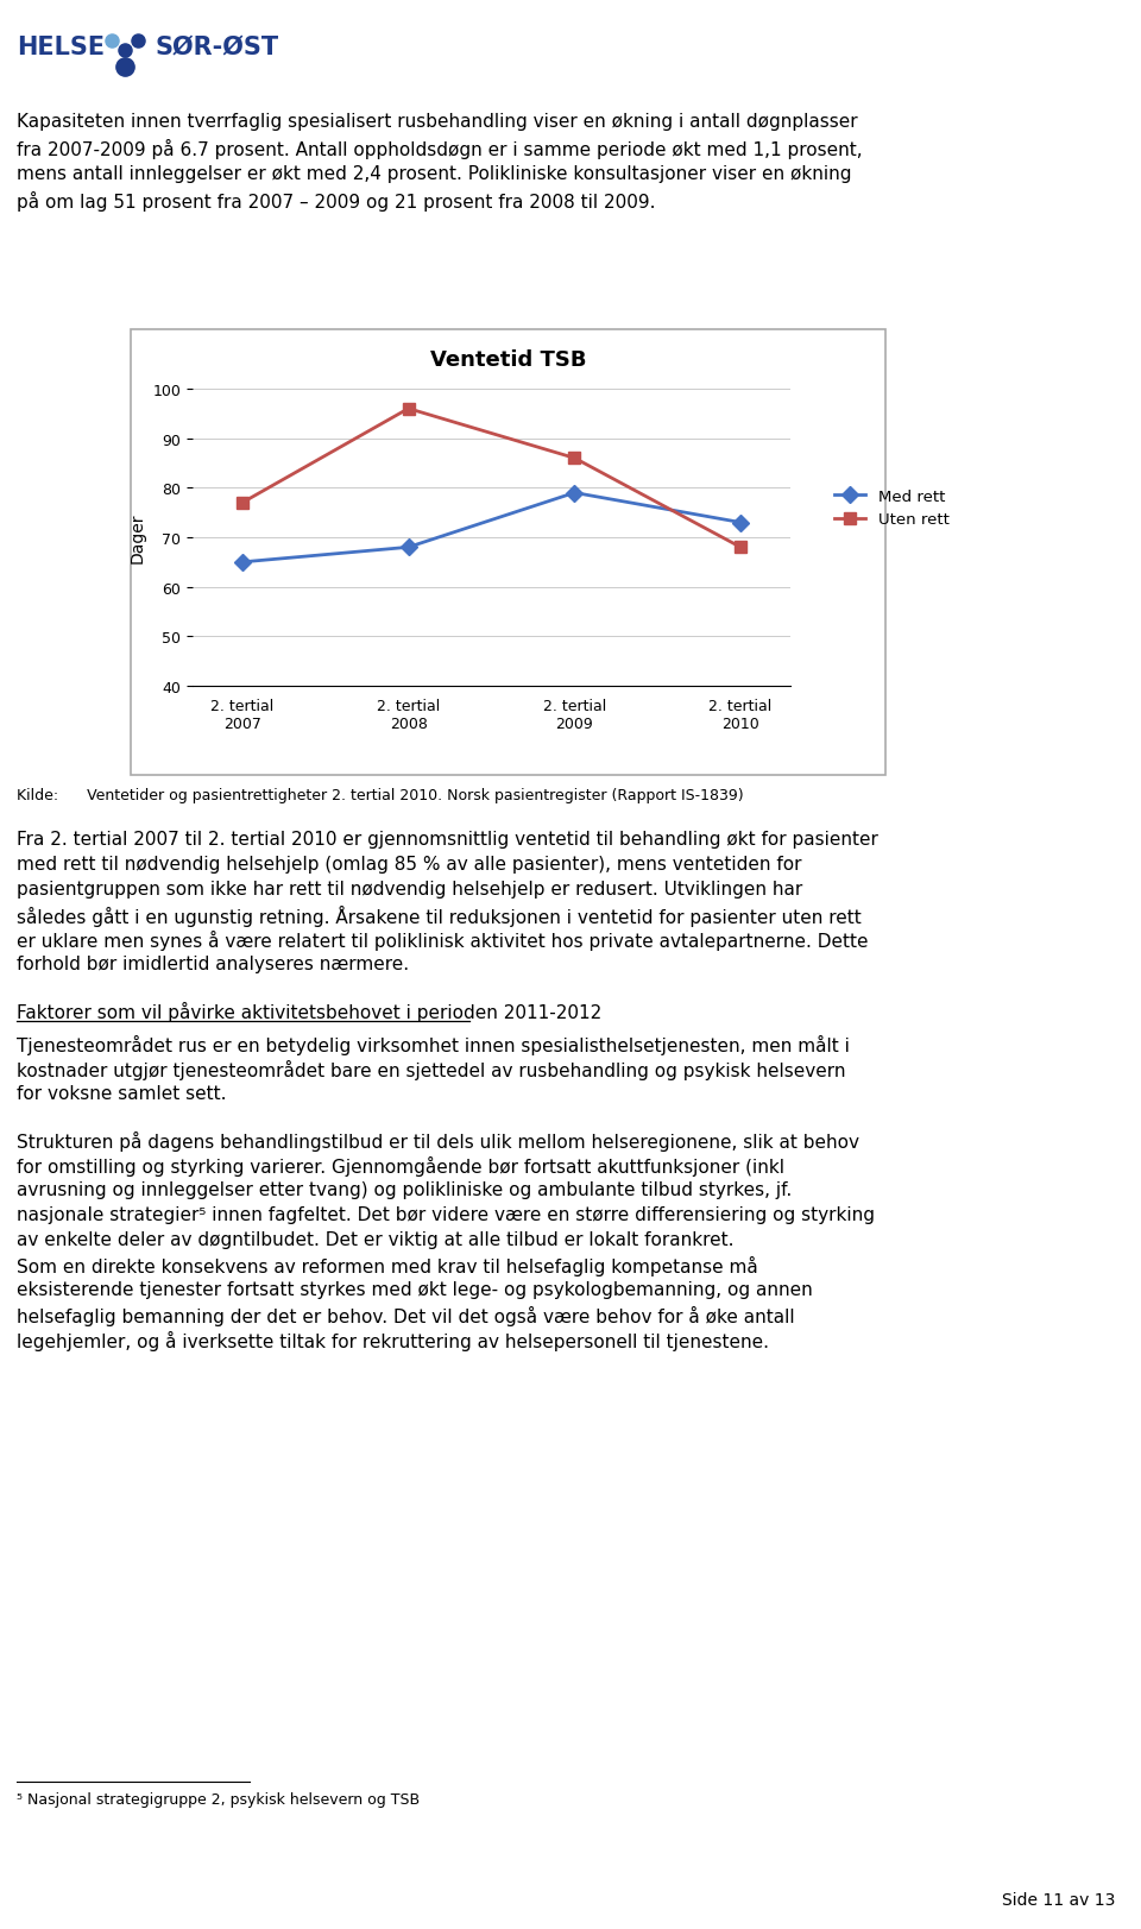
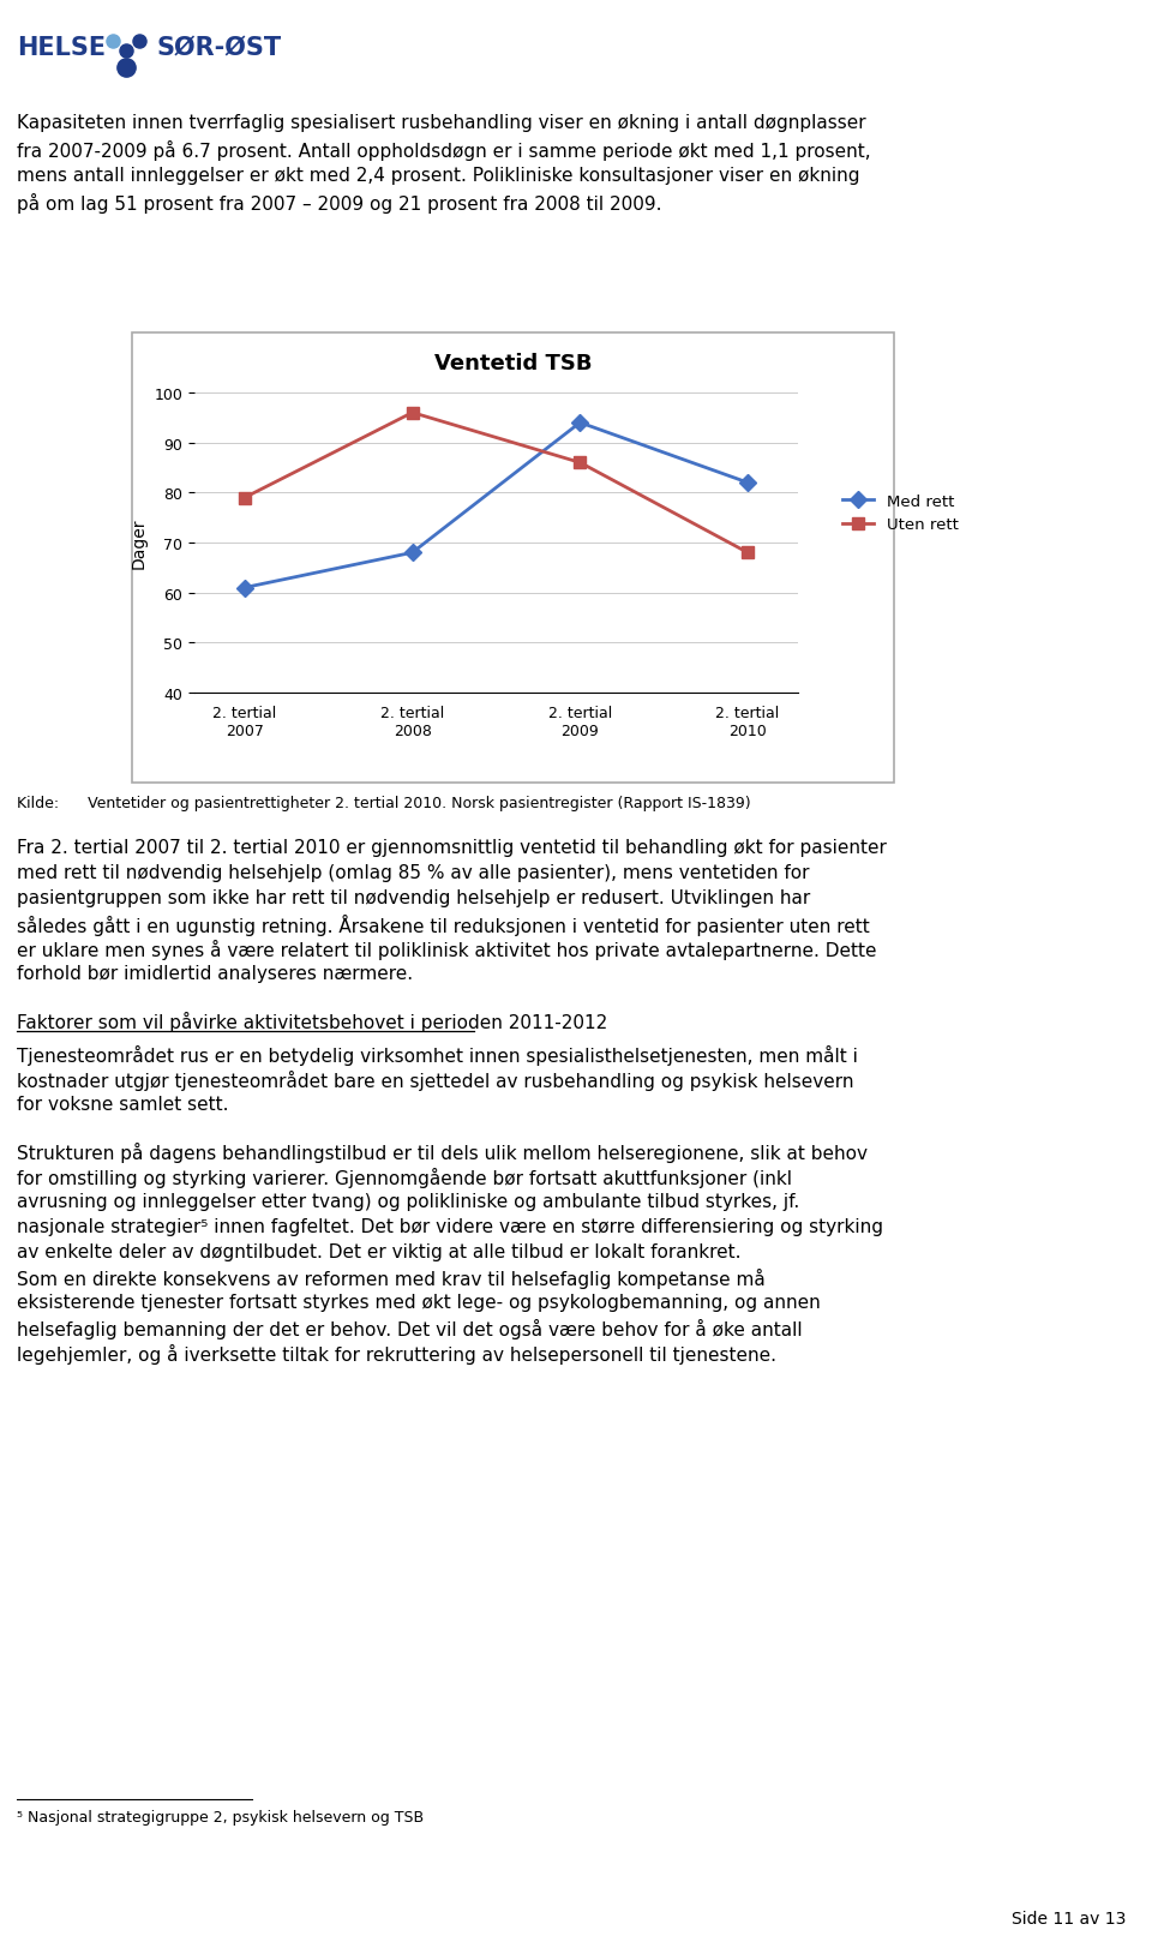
Med rett/2. tertial 2007: 65 -> 61
Uten rett/2. tertial 2007: 77 -> 79
Med rett/2. tertial 2009: 79 -> 94
Med rett/2. tertial 2010: 73 -> 82
